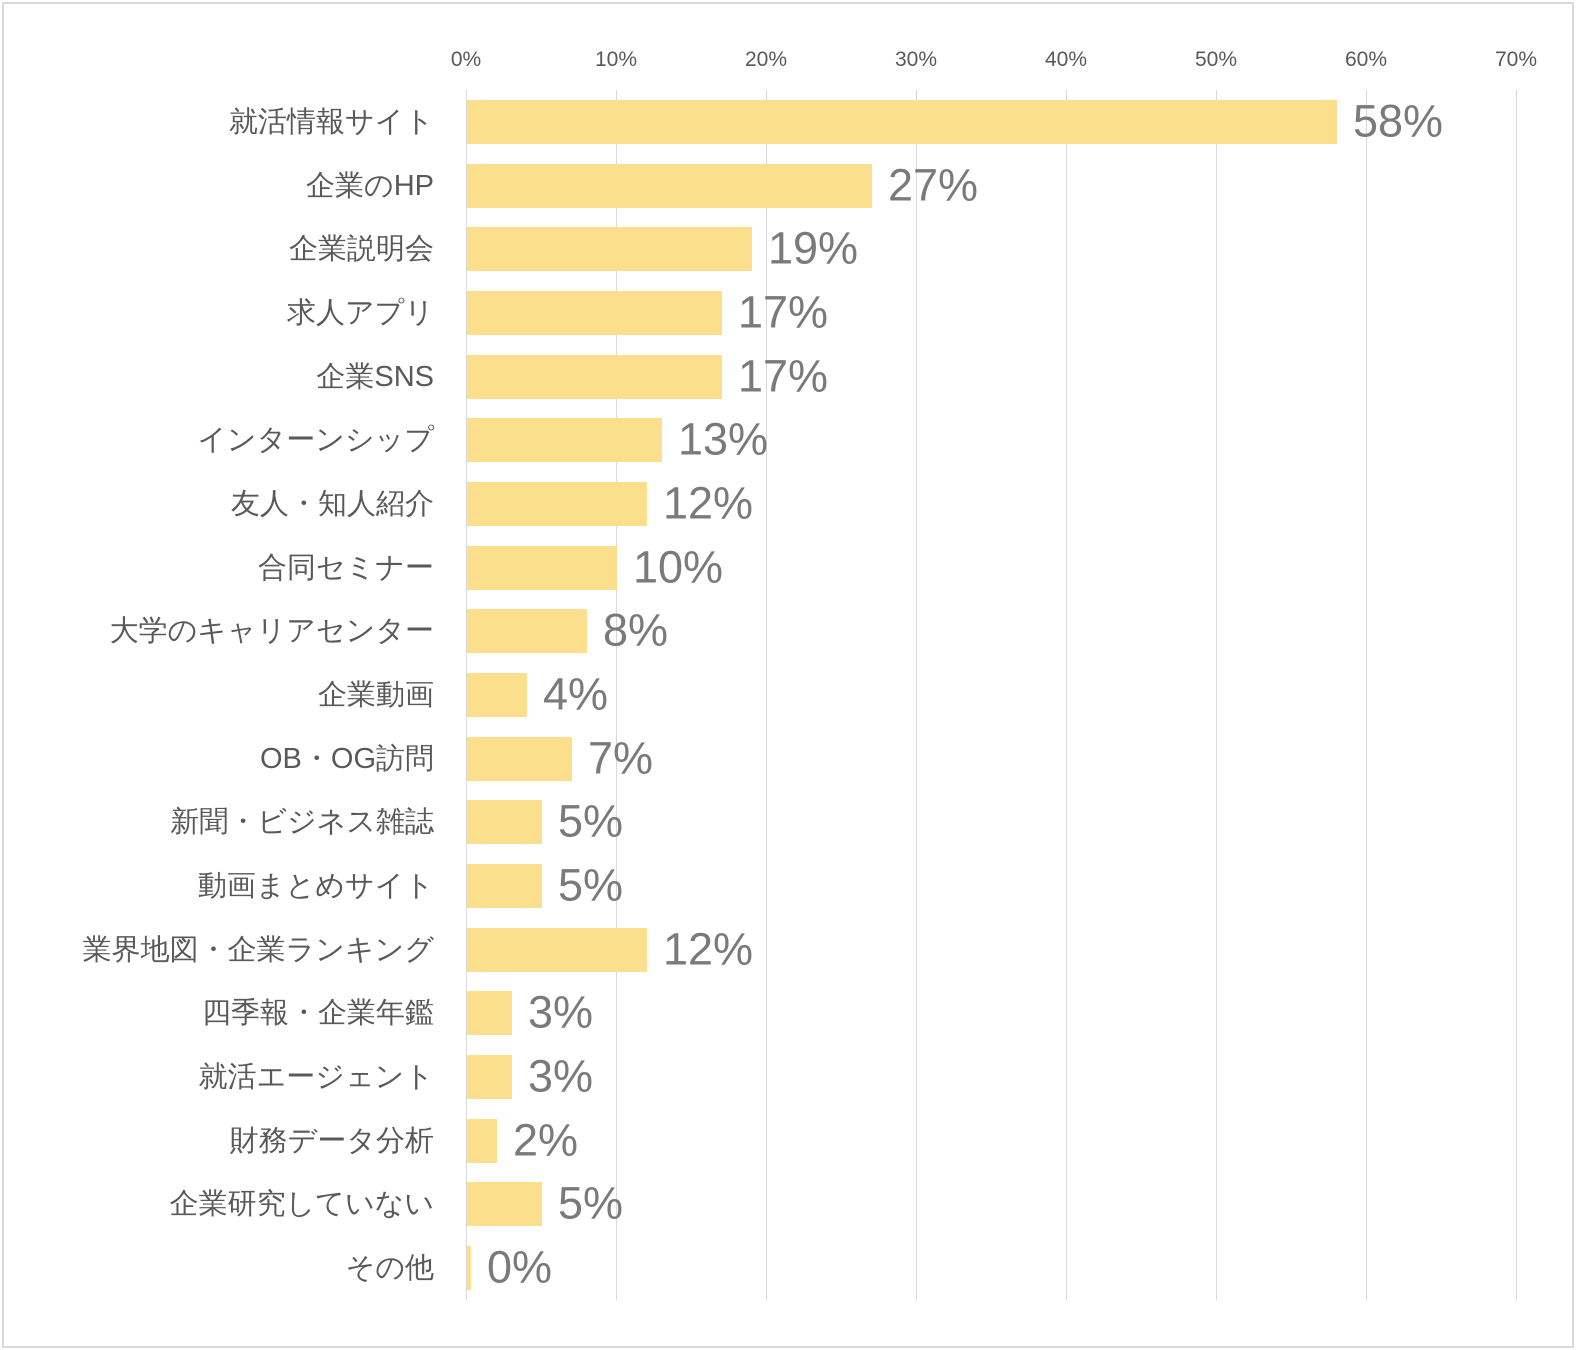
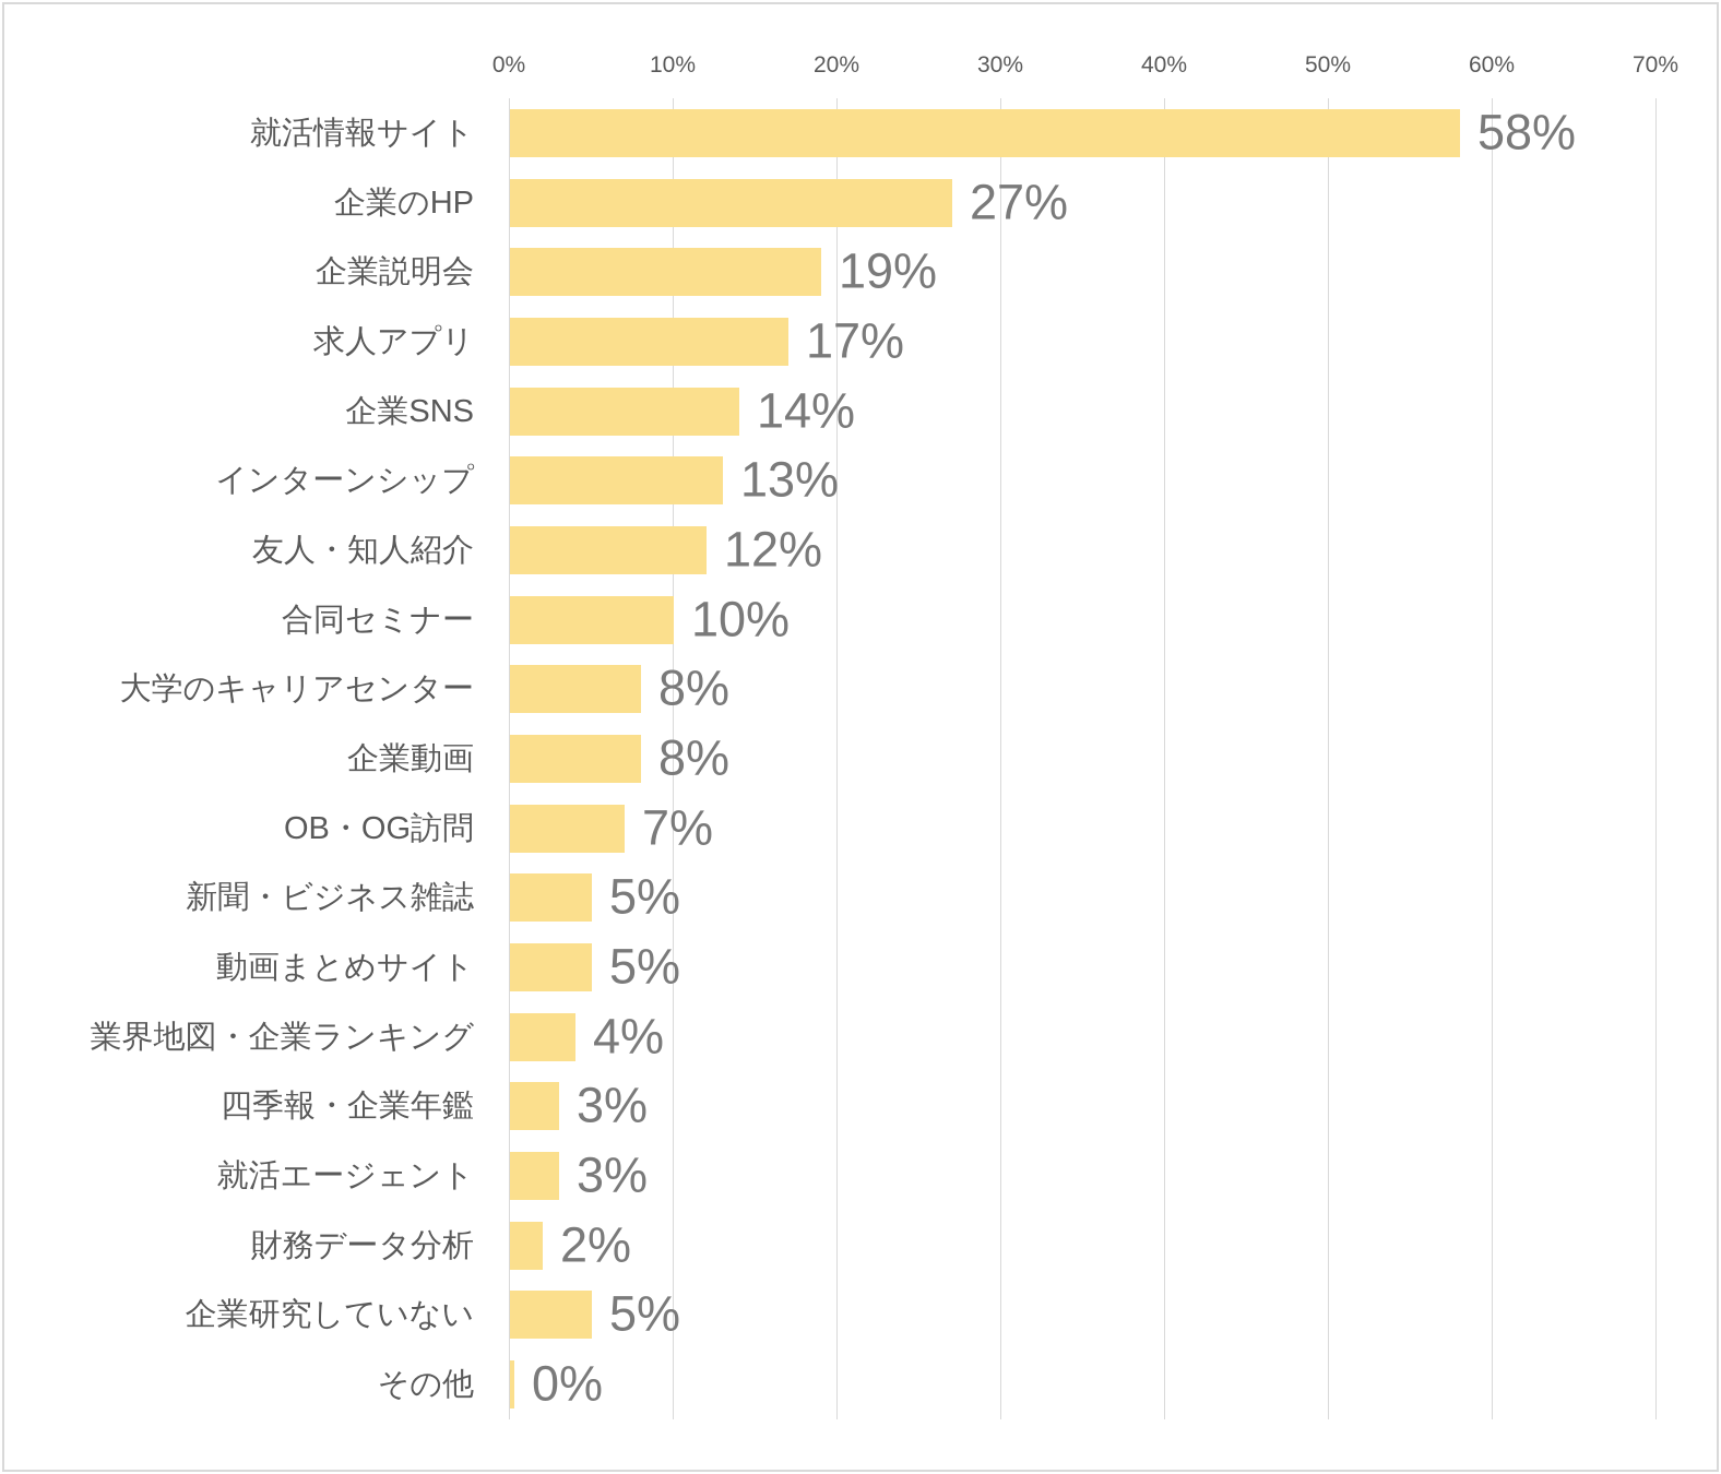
企業SNS: 17% -> 14%
企業動画: 4% -> 8%
業界地図・企業ランキング: 12% -> 4%
